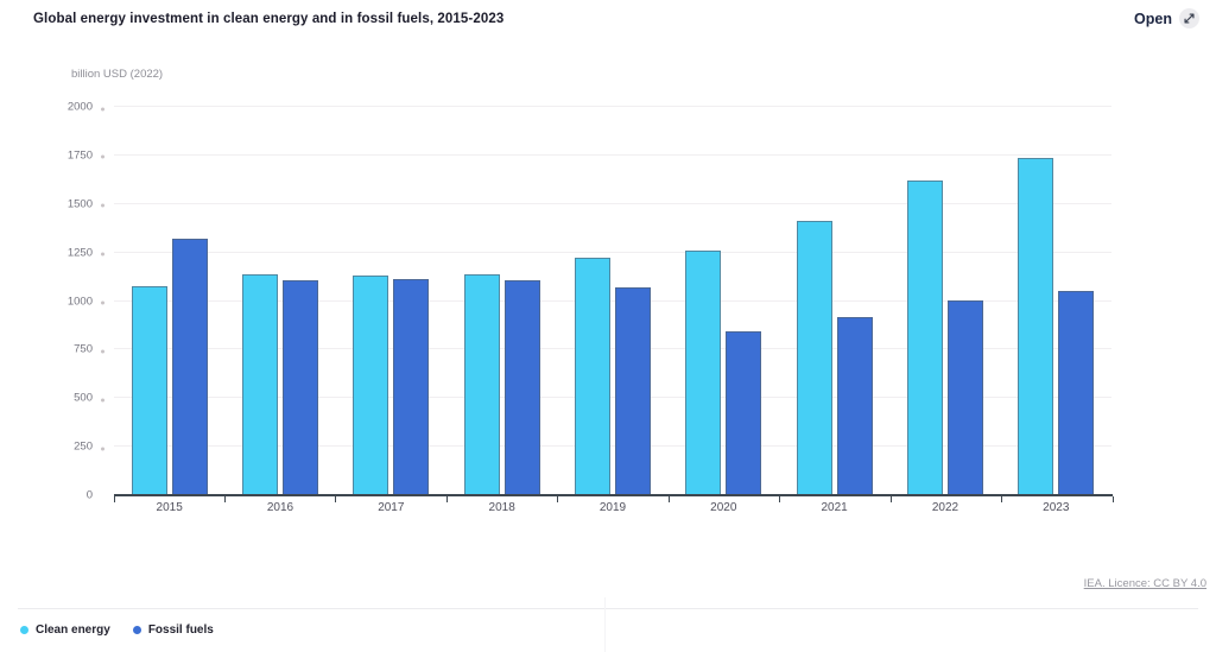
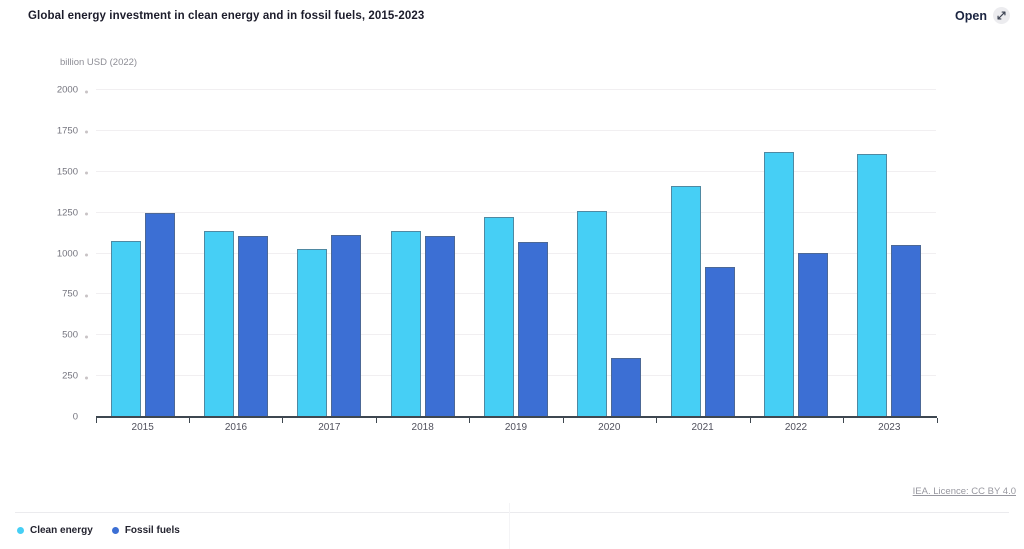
Fossil fuels/2015: 1320 -> 1250
Clean energy/2017: 1130 -> 1030
Fossil fuels/2020: 840 -> 360
Clean energy/2023: 1740 -> 1610
